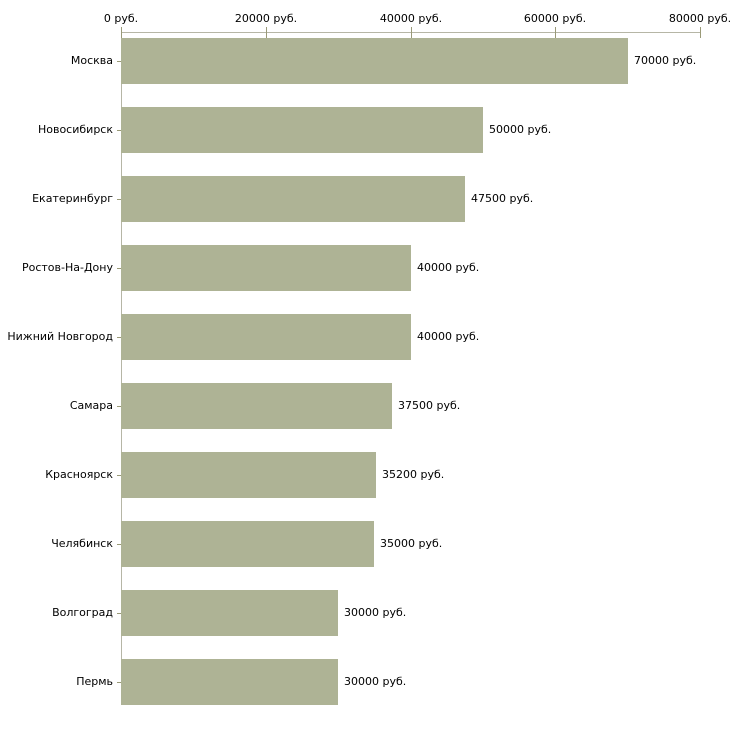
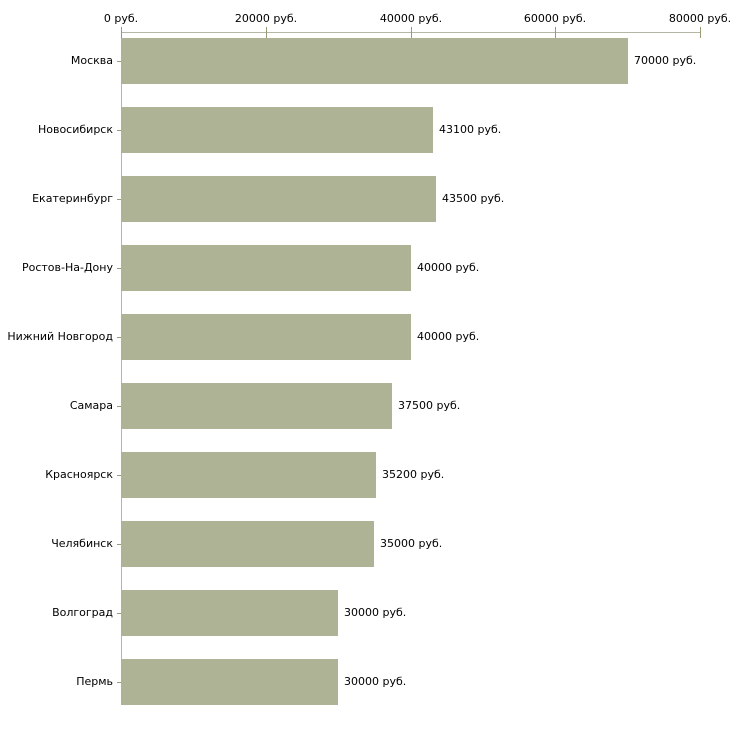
Новосибирск: 50000 -> 43100
Екатеринбург: 47500 -> 43500
